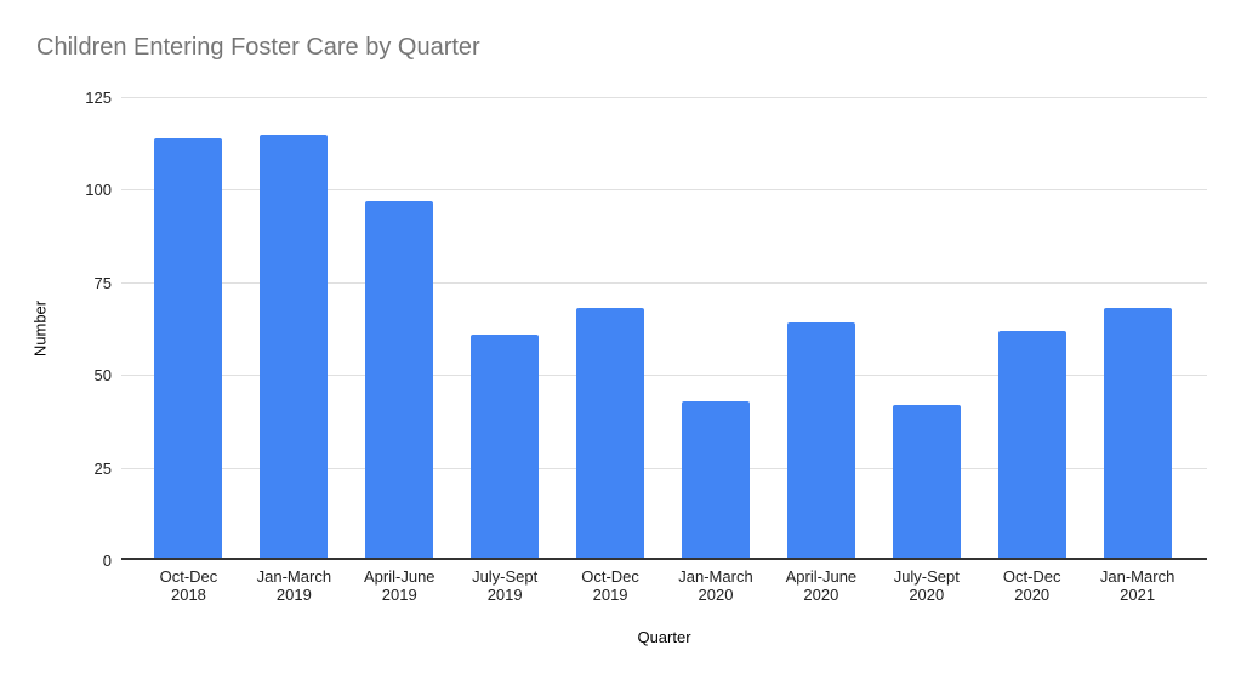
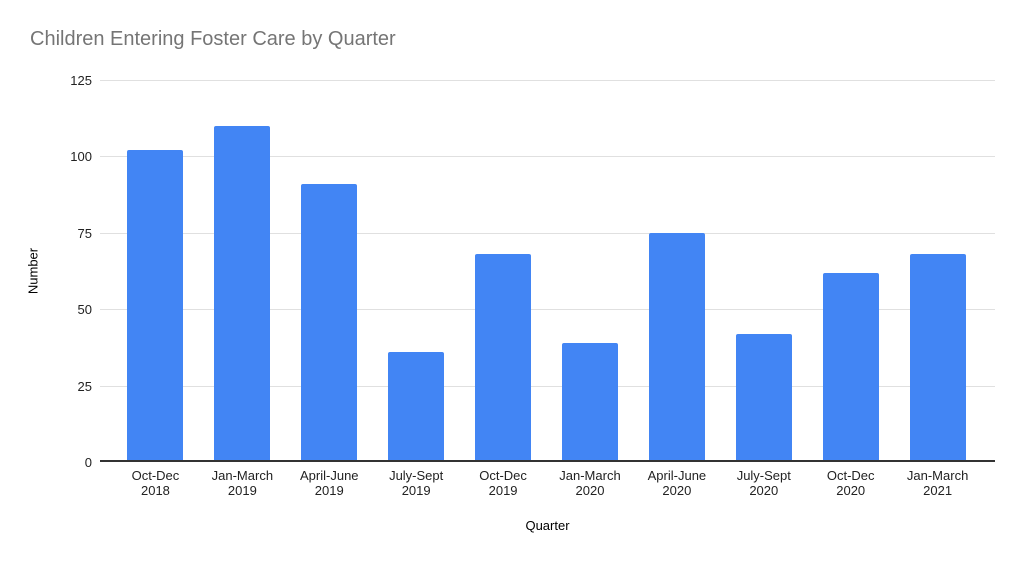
Oct-Dec 2018: 114 -> 102
Jan-March 2019: 115 -> 110
April-June 2019: 97 -> 91
July-Sept 2019: 61 -> 36
Jan-March 2020: 43 -> 39
April-June 2020: 64 -> 75
